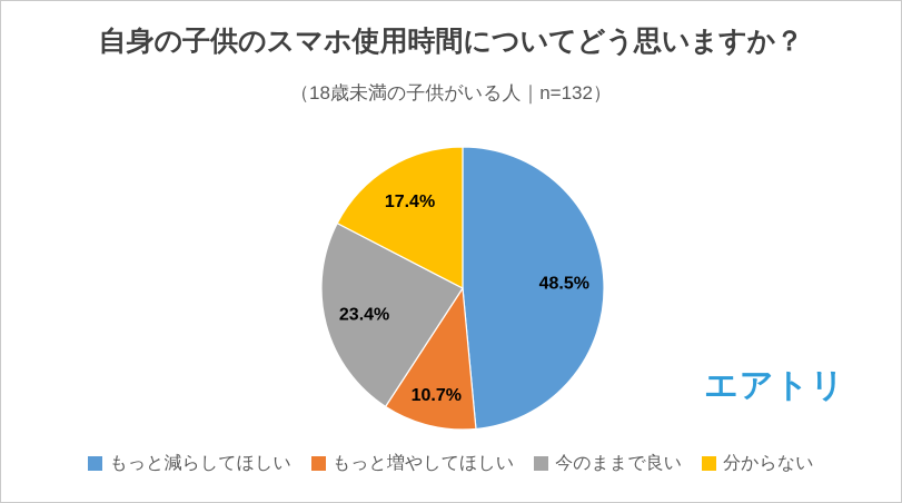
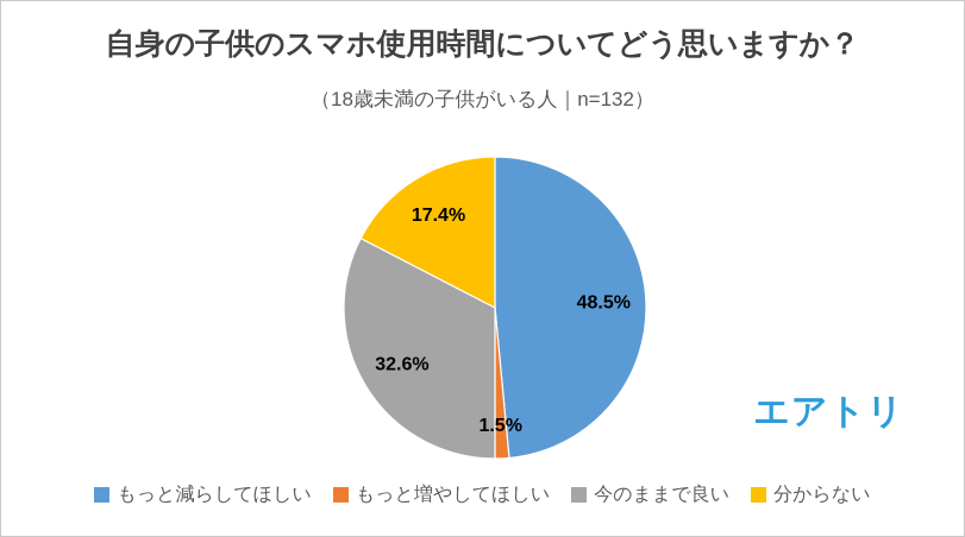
もっと増やしてほしい: 10.7% -> 1.5%
今のままで良い: 23.4% -> 32.6%
